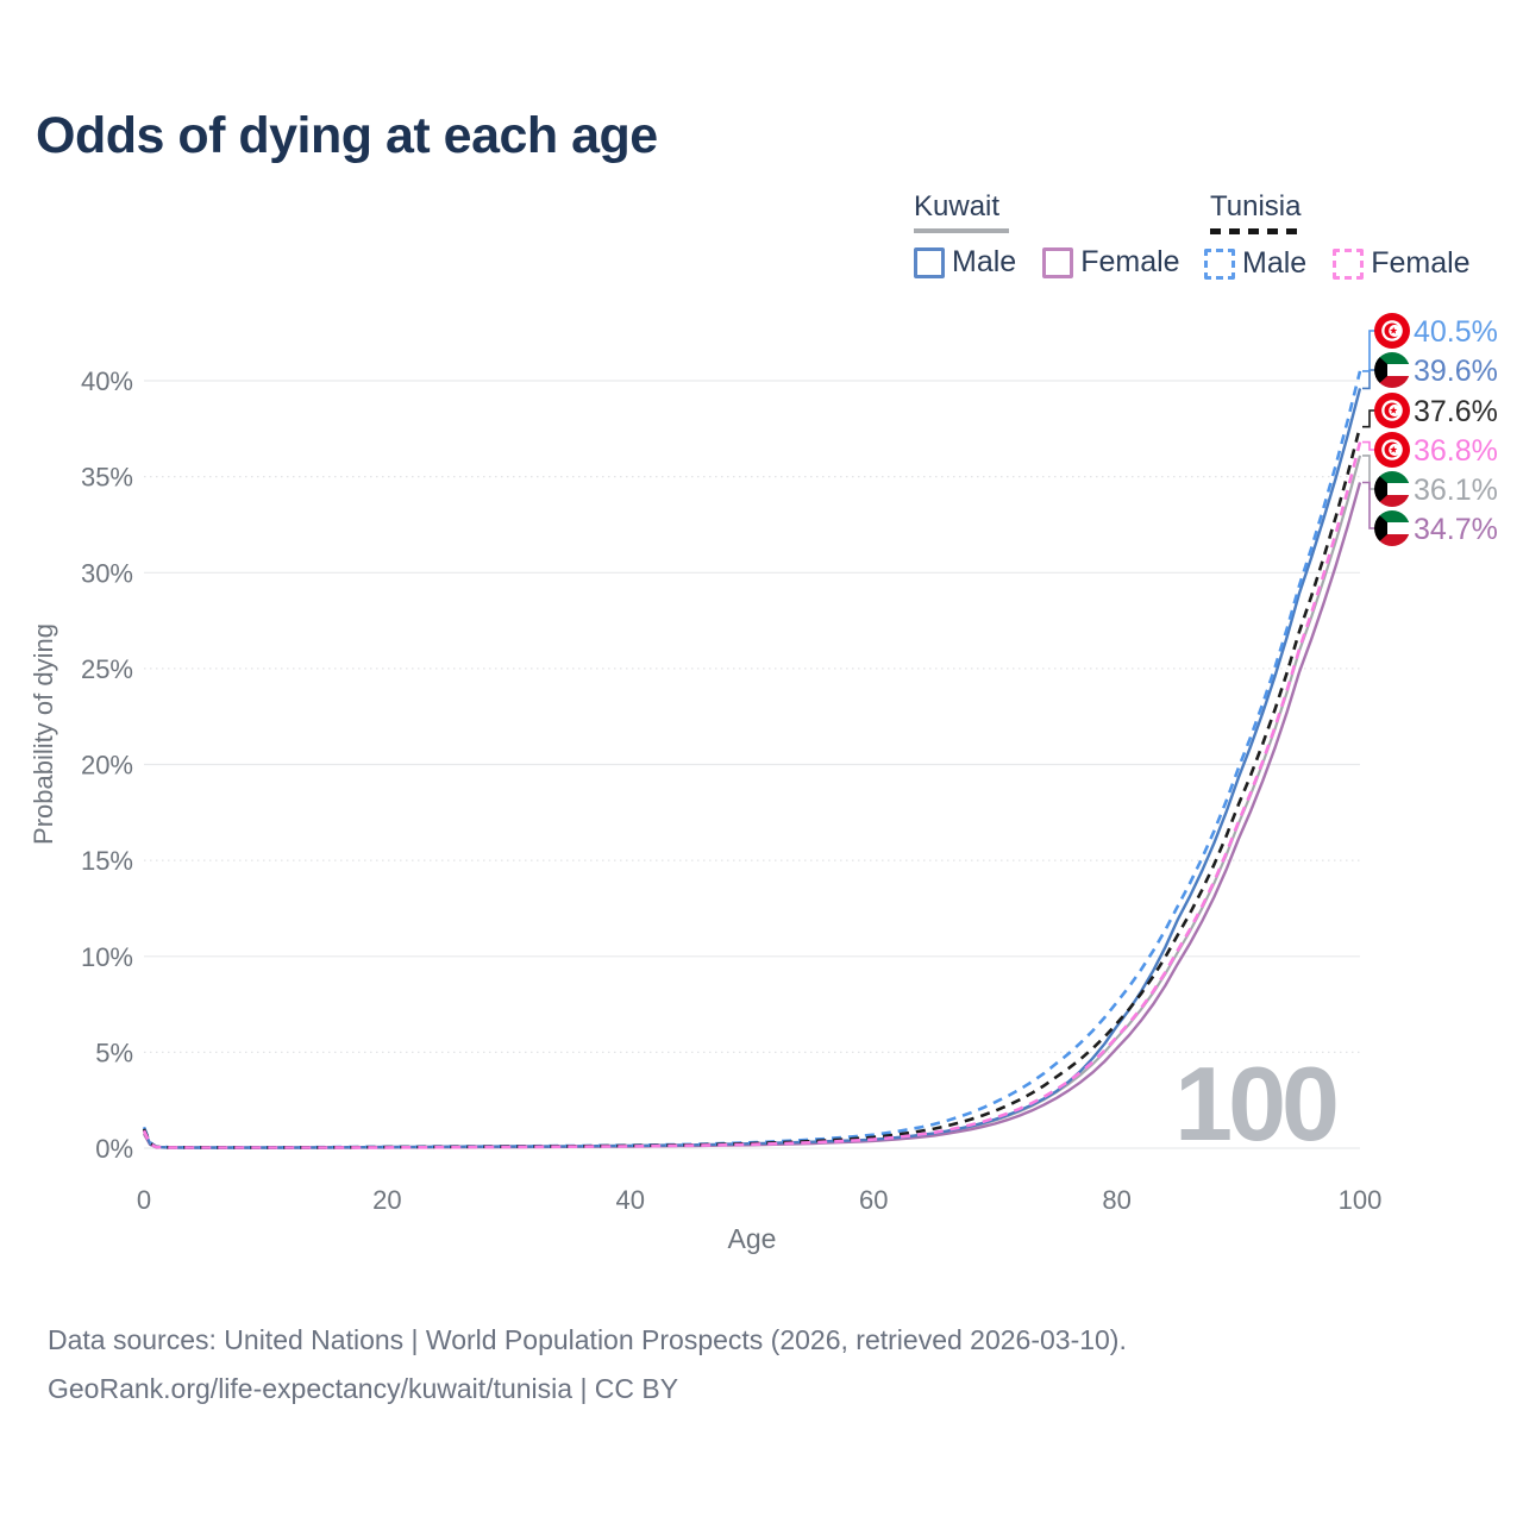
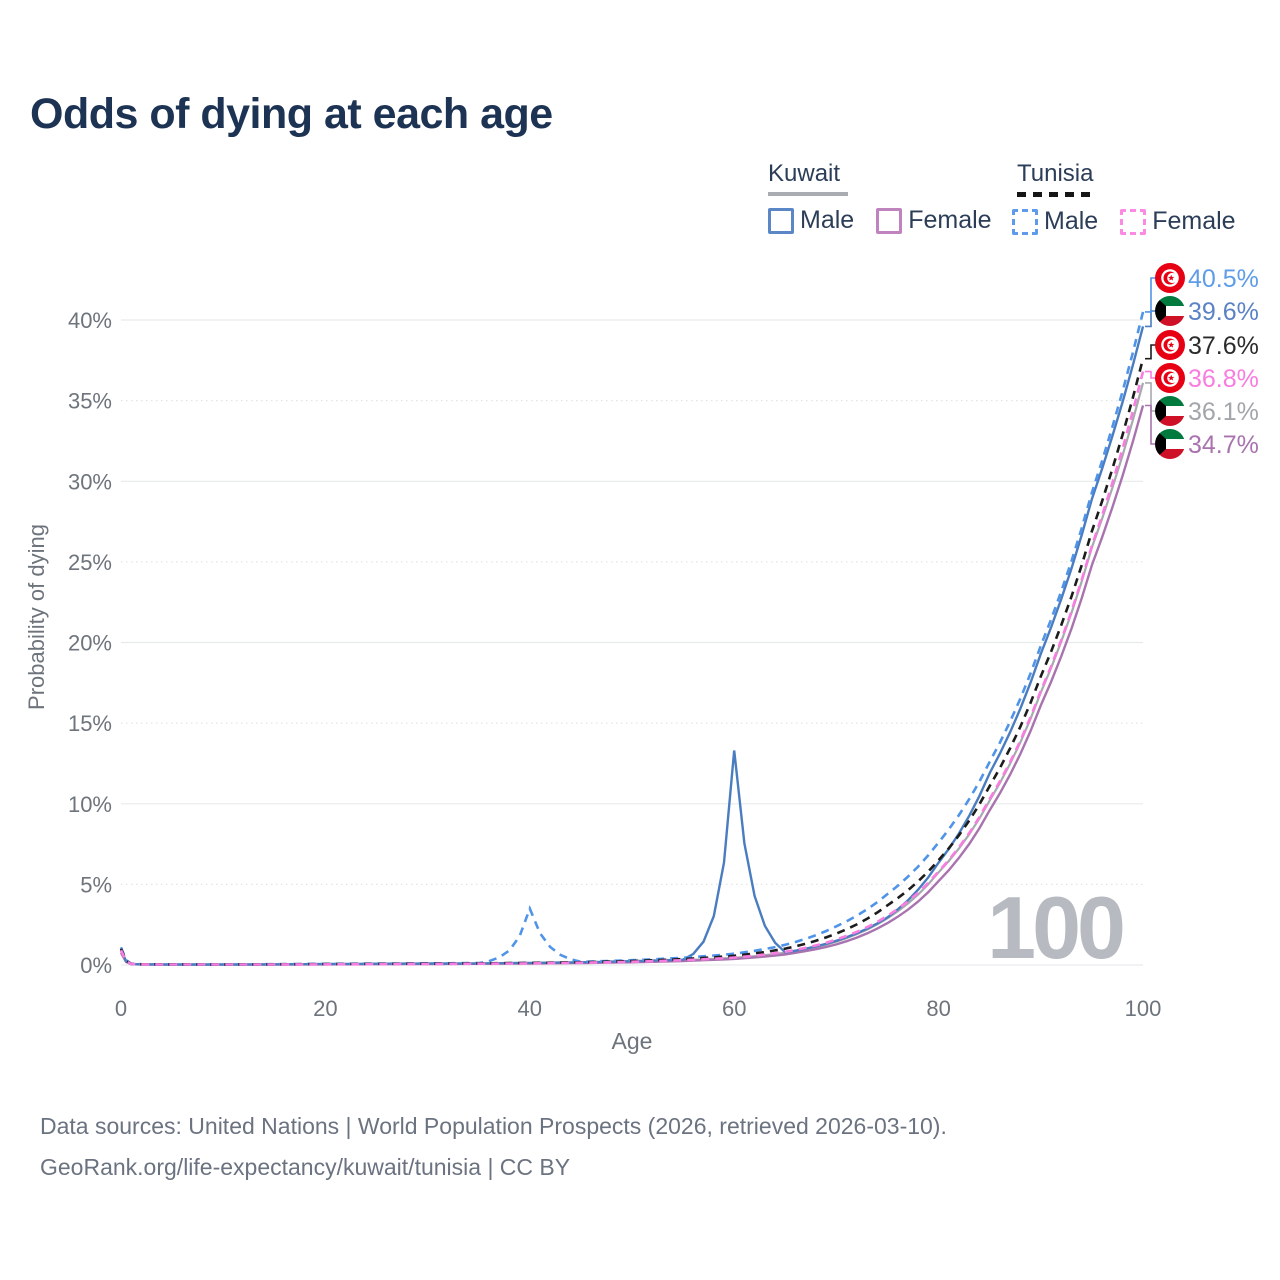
Tunisia Male/40: 0.1% -> 3.5%
Kuwait Male/60: 0.5% -> 13.3%
